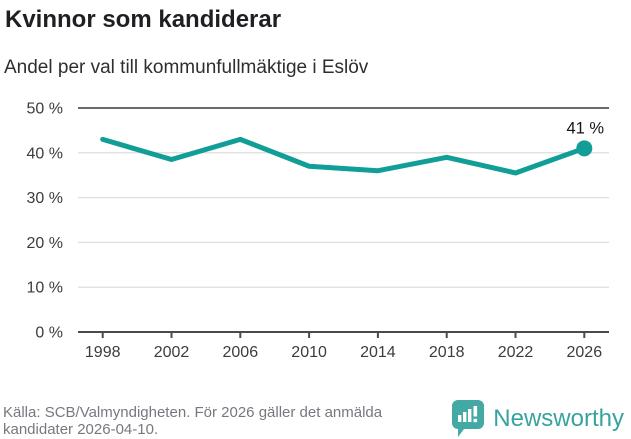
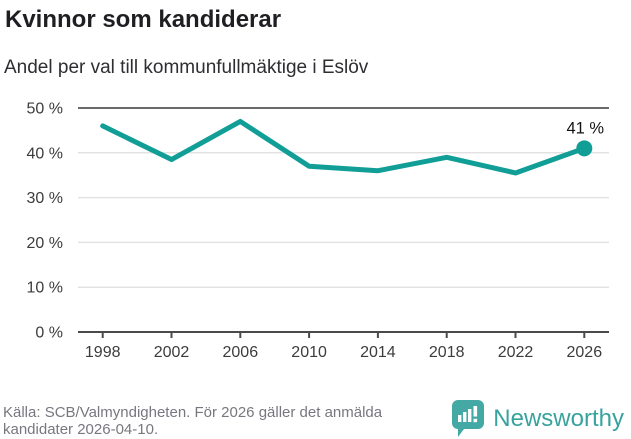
1998: 43% -> 46%
2006: 43% -> 47%
